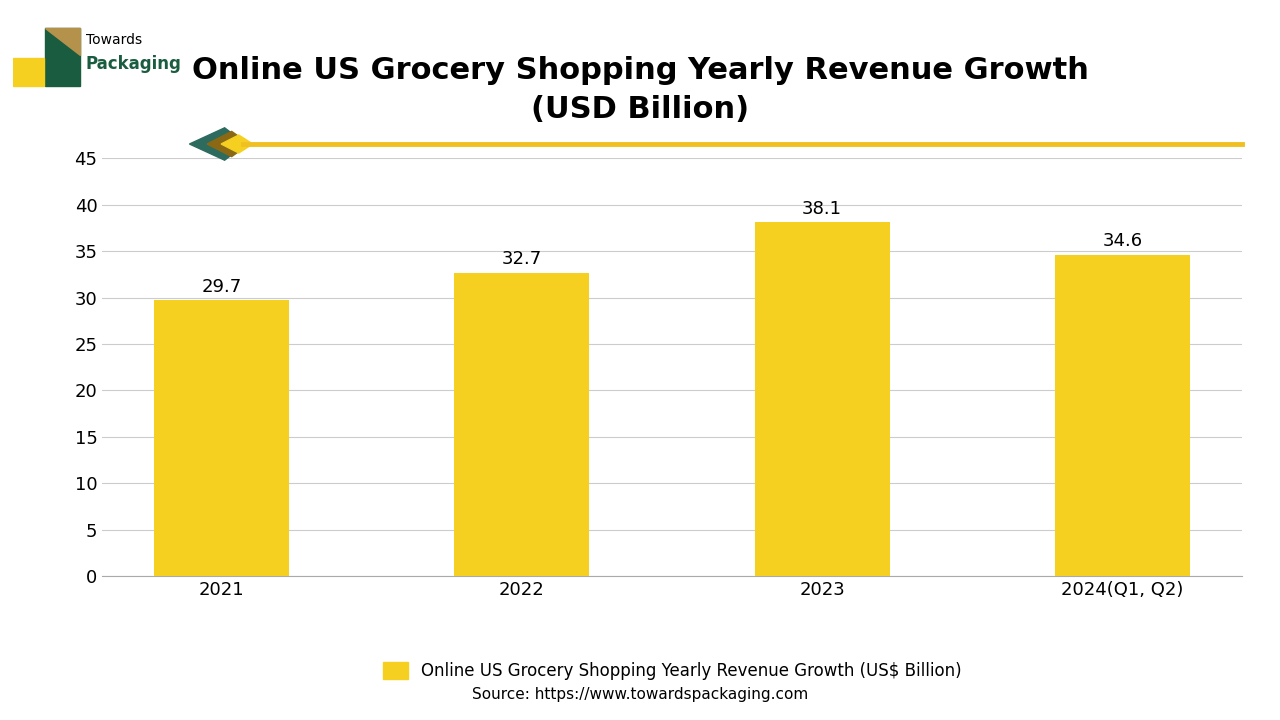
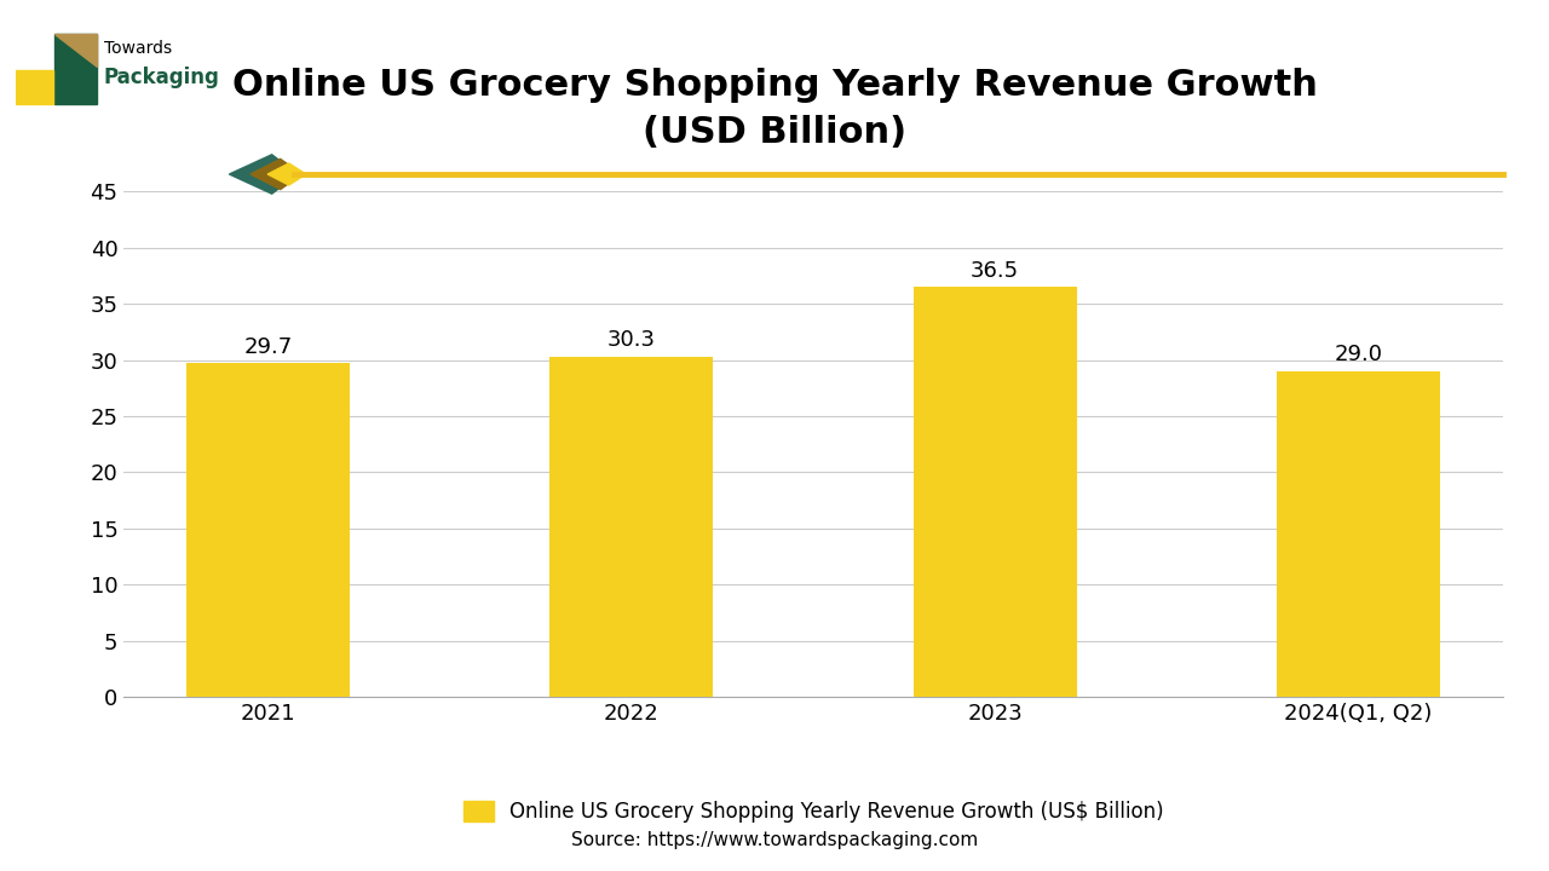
2022: 32.7 -> 30.3
2023: 38.1 -> 36.5
2024(Q1, Q2): 34.6 -> 29.0
